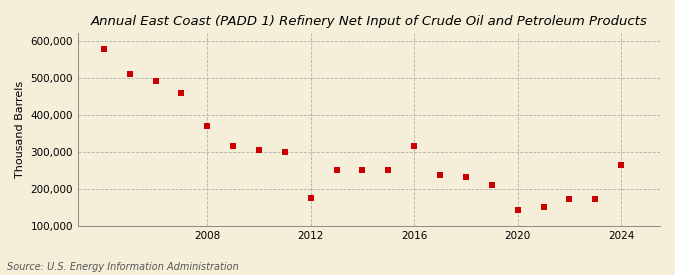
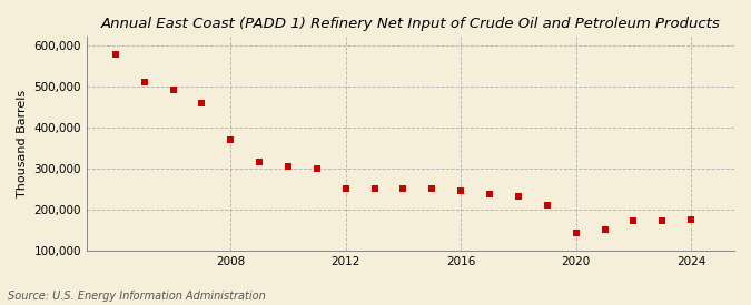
2012: 175,000 -> 250,000
2016: 315,000 -> 245,000
2024: 265,000 -> 175,000
